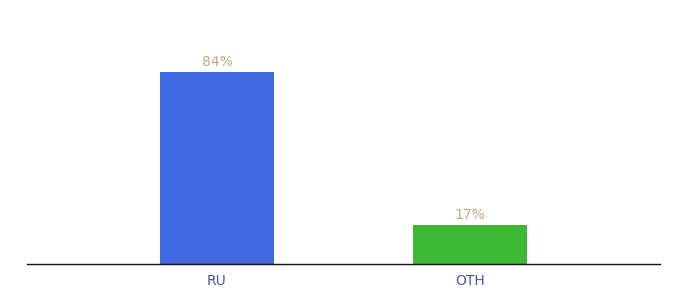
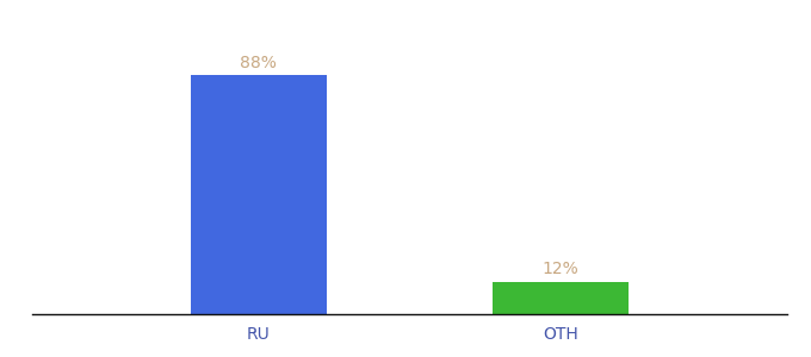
RU: 84% -> 88%
OTH: 17% -> 12%
